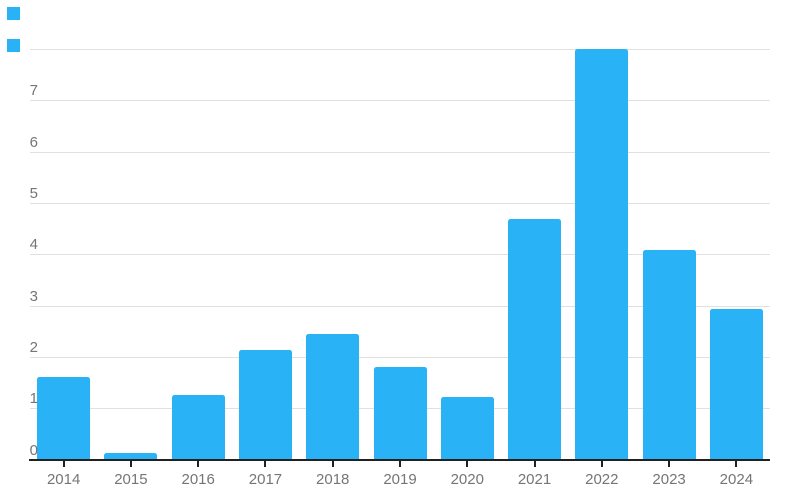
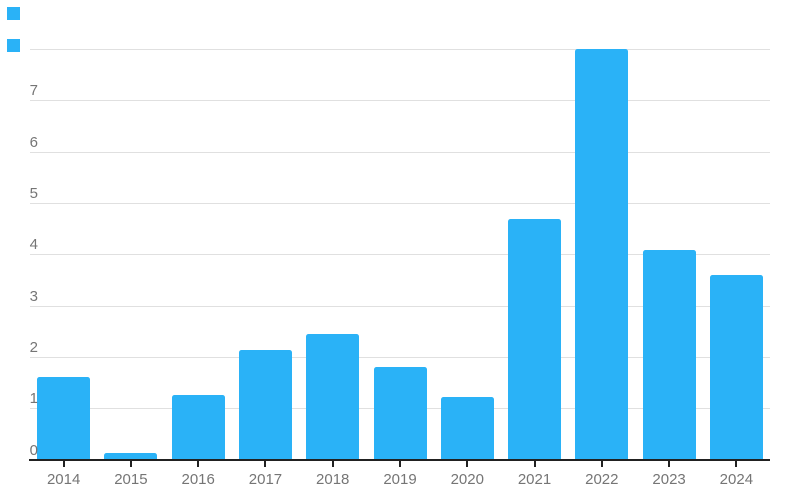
2024: 2.9 -> 3.6
